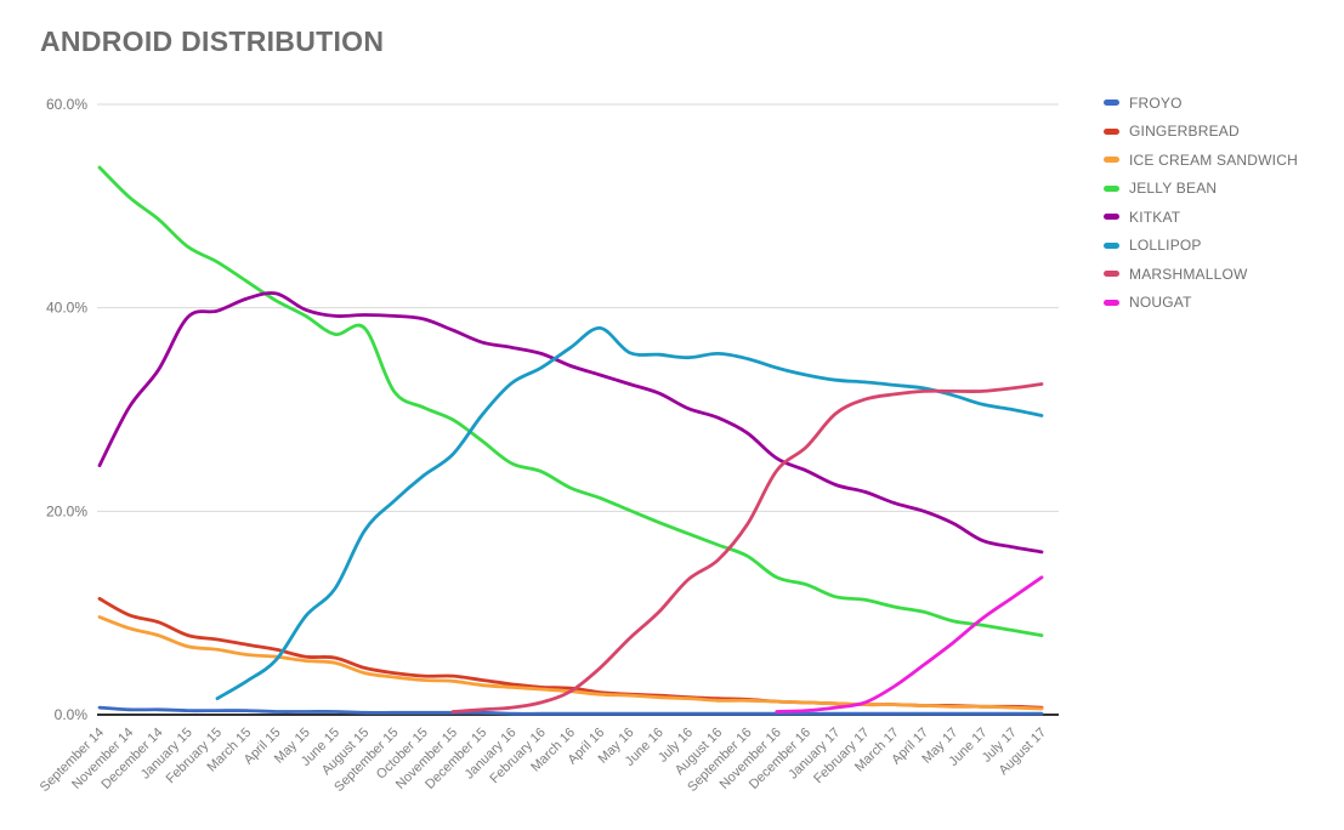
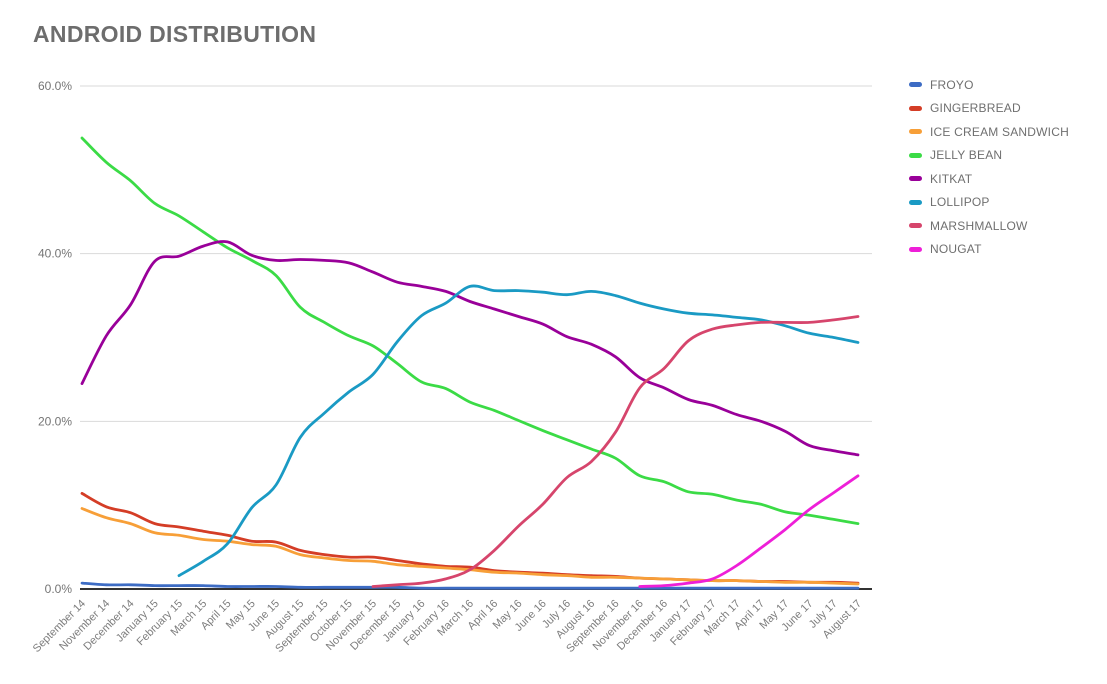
JELLY BEAN/August 15: 38% -> 34%
LOLLIPOP/April 16: 38% -> 36%
